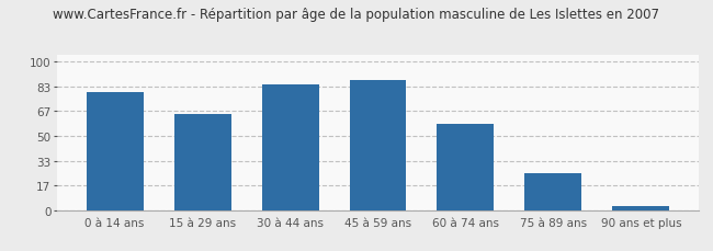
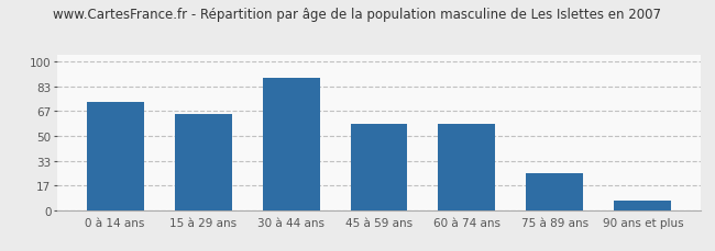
0 à 14 ans: 80 -> 73
30 à 44 ans: 85 -> 89
45 à 59 ans: 88 -> 58
90 ans et plus: 3 -> 7
